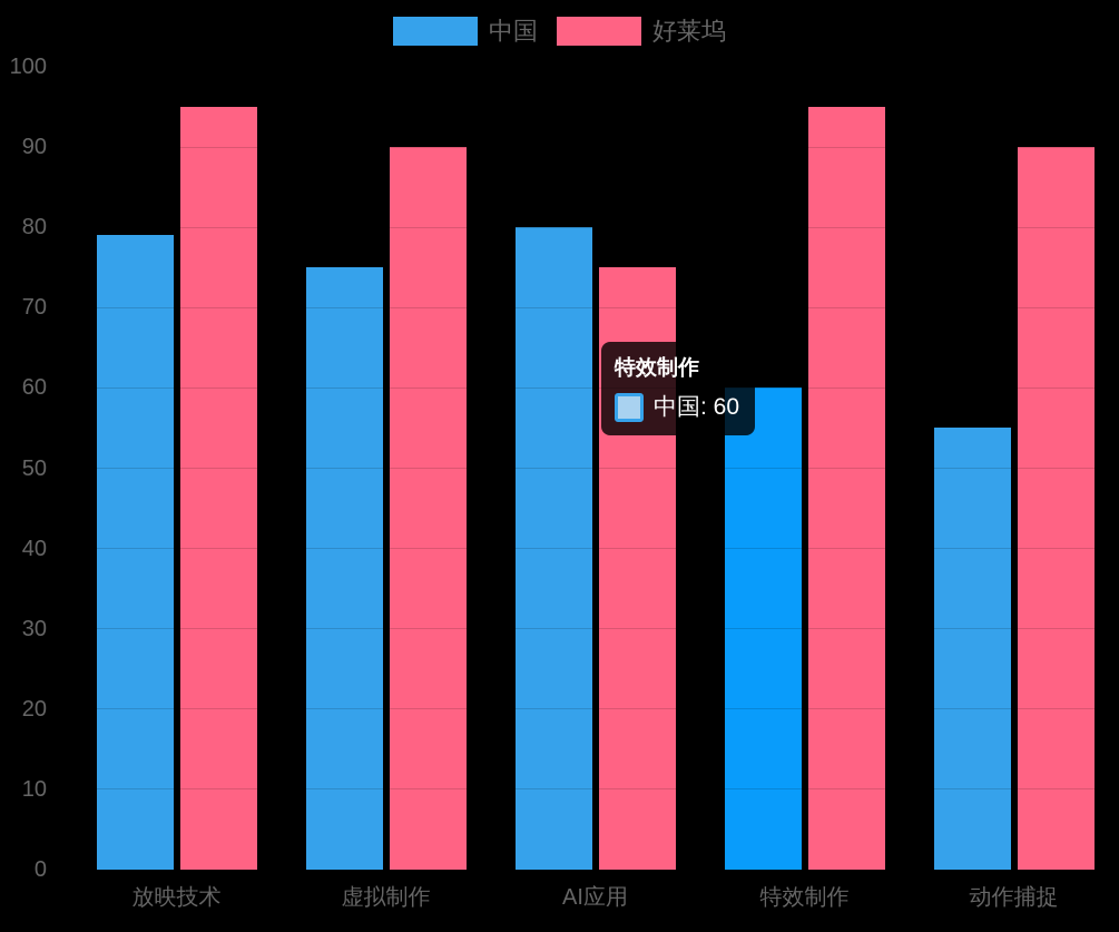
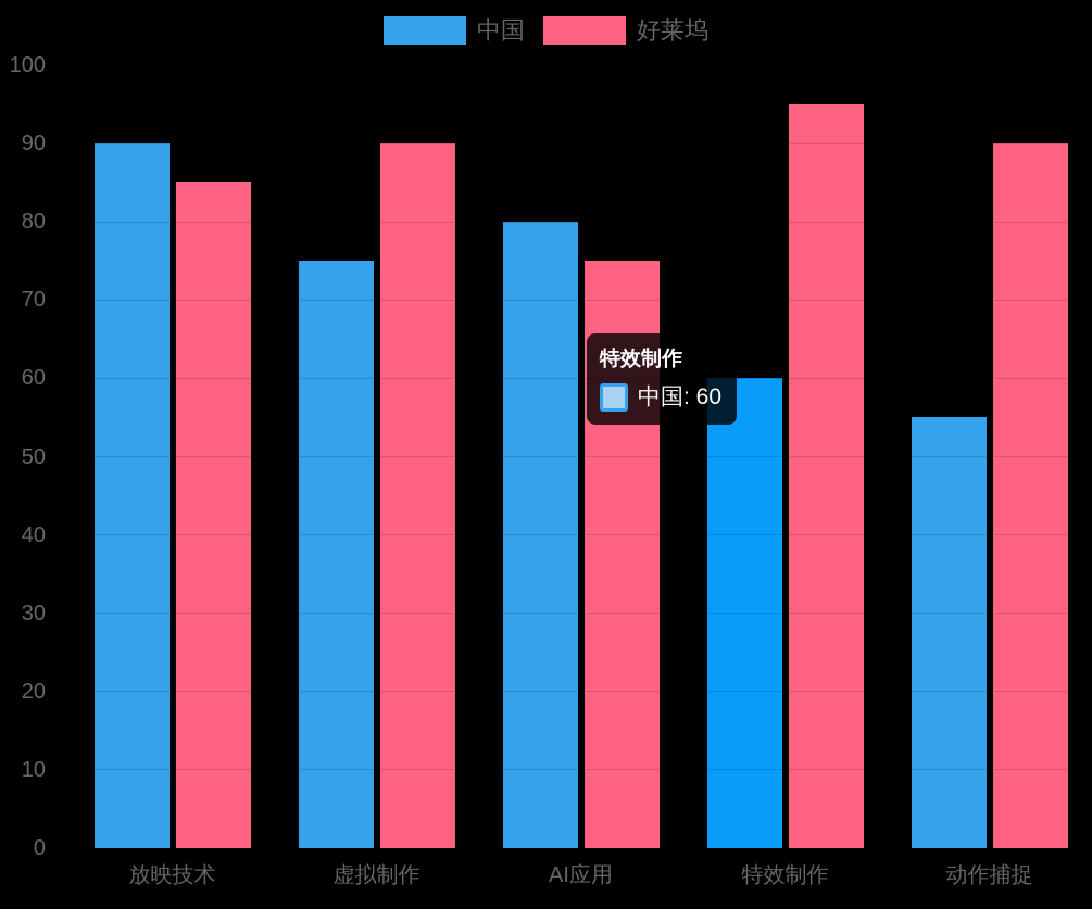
中国/放映技术: 79 -> 90
好莱坞/放映技术: 95 -> 85
